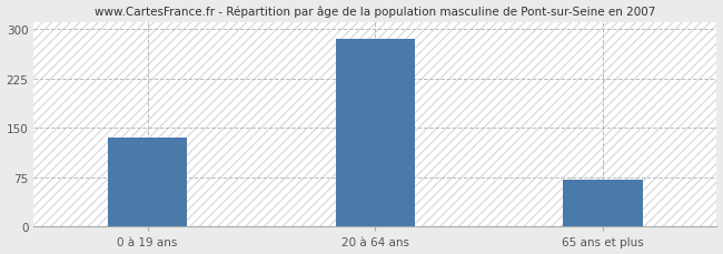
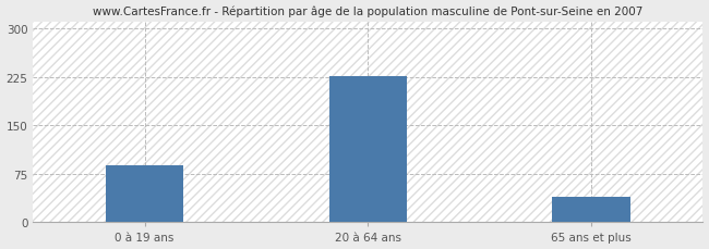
0 à 19 ans: 135 -> 88
20 à 64 ans: 285 -> 226
65 ans et plus: 72 -> 40
